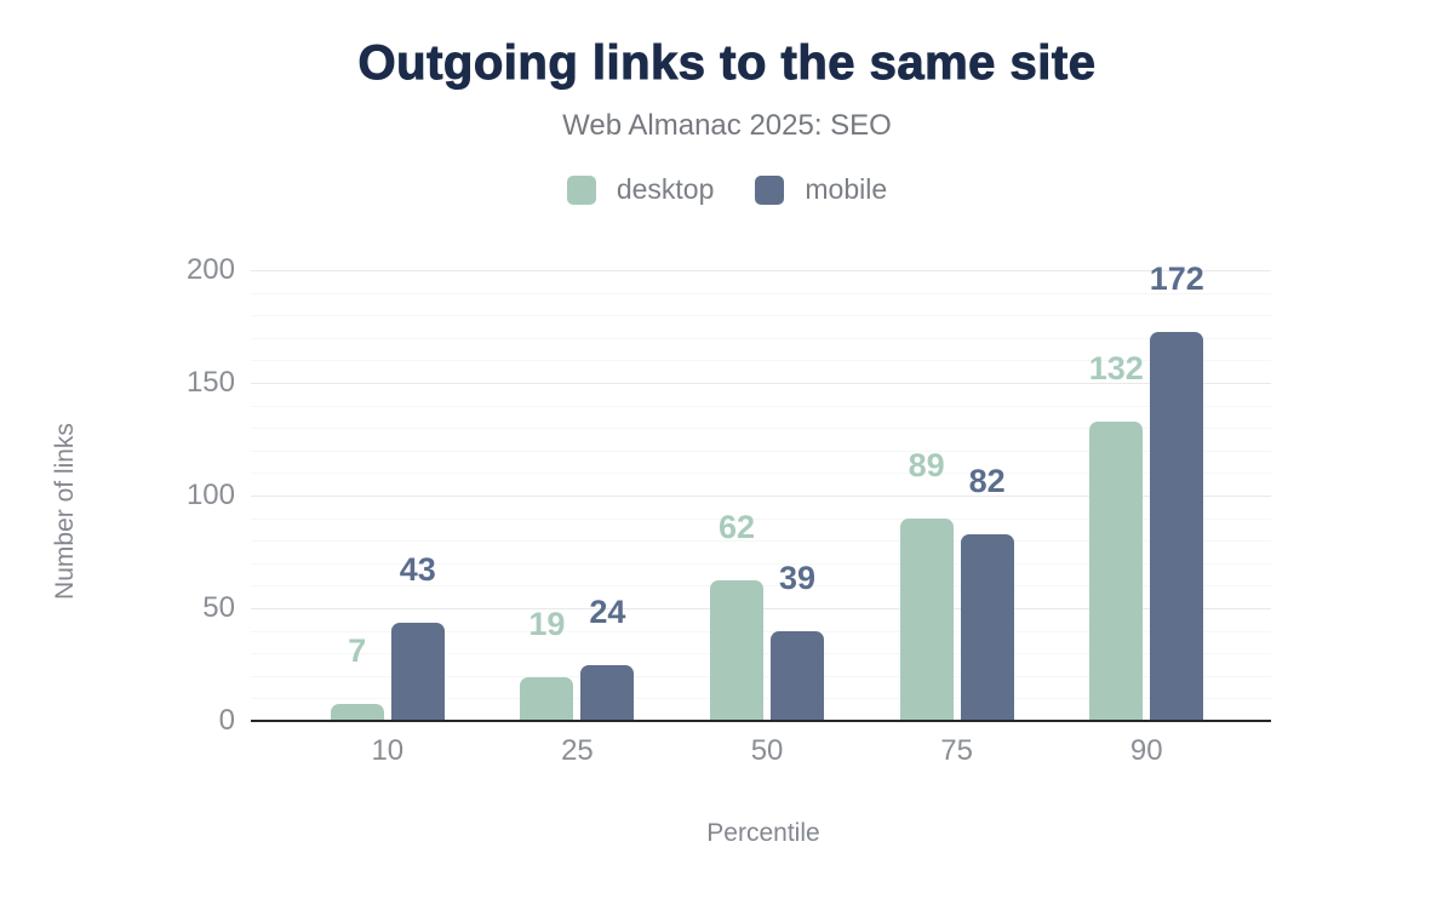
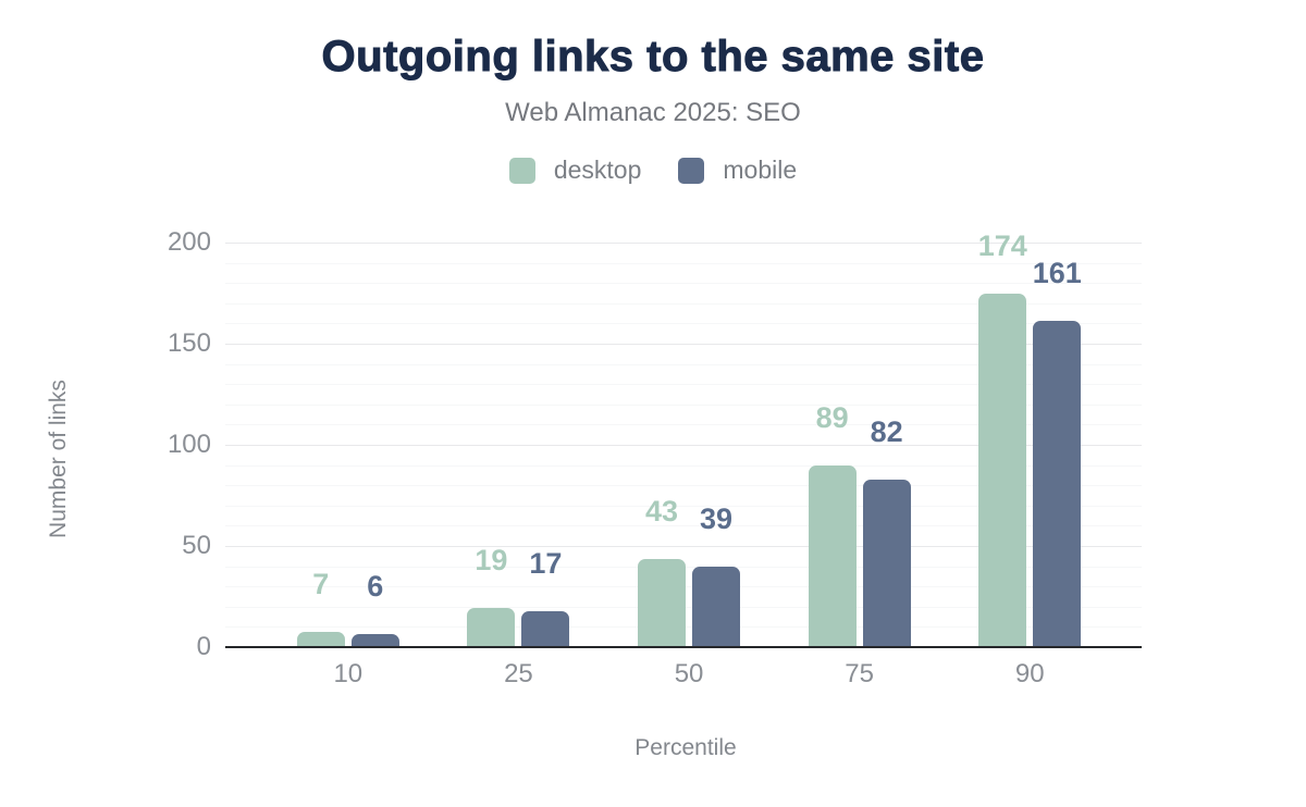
mobile/10: 43 -> 6
mobile/25: 24 -> 17
desktop/50: 62 -> 43
desktop/90: 132 -> 174
mobile/90: 172 -> 161
